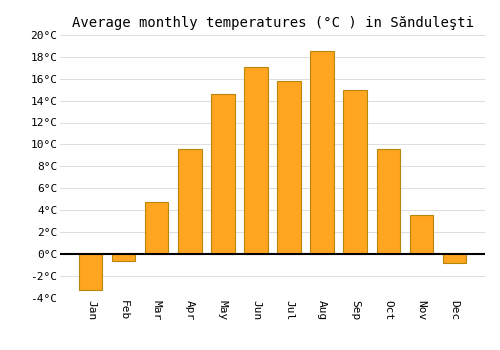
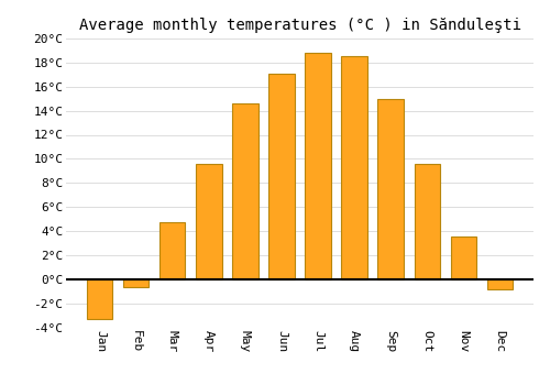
Jul: 15.8°C -> 18.8°C
